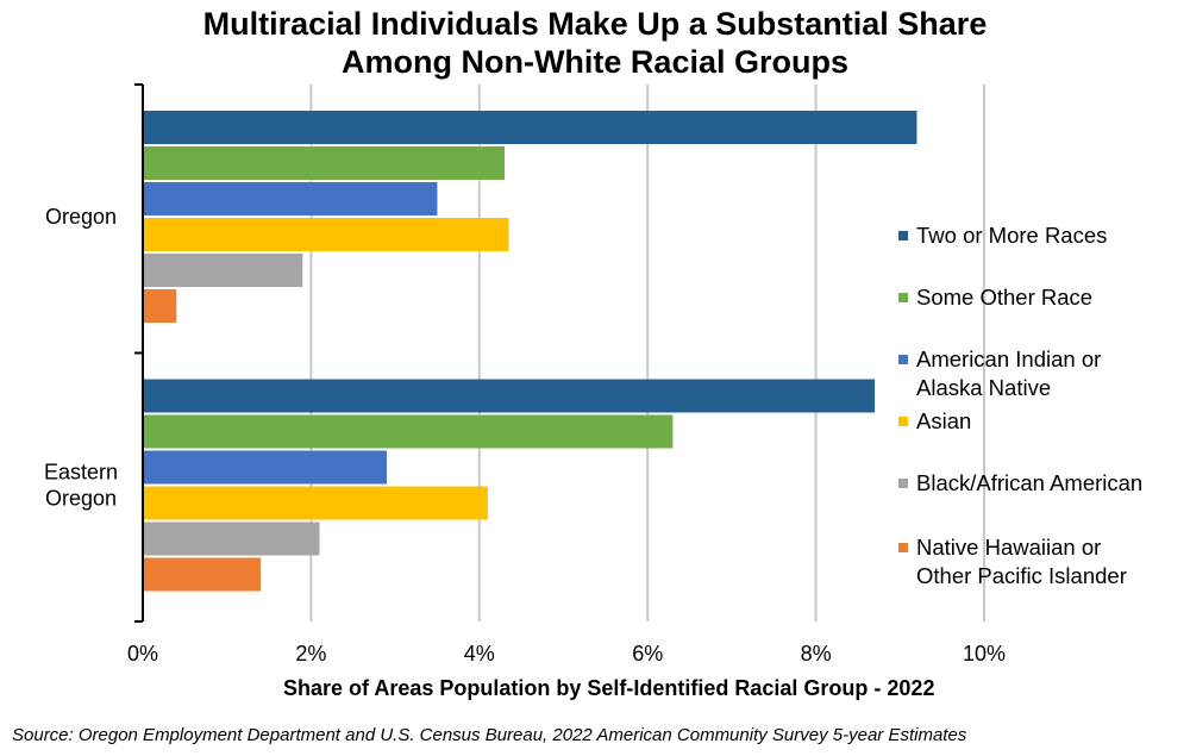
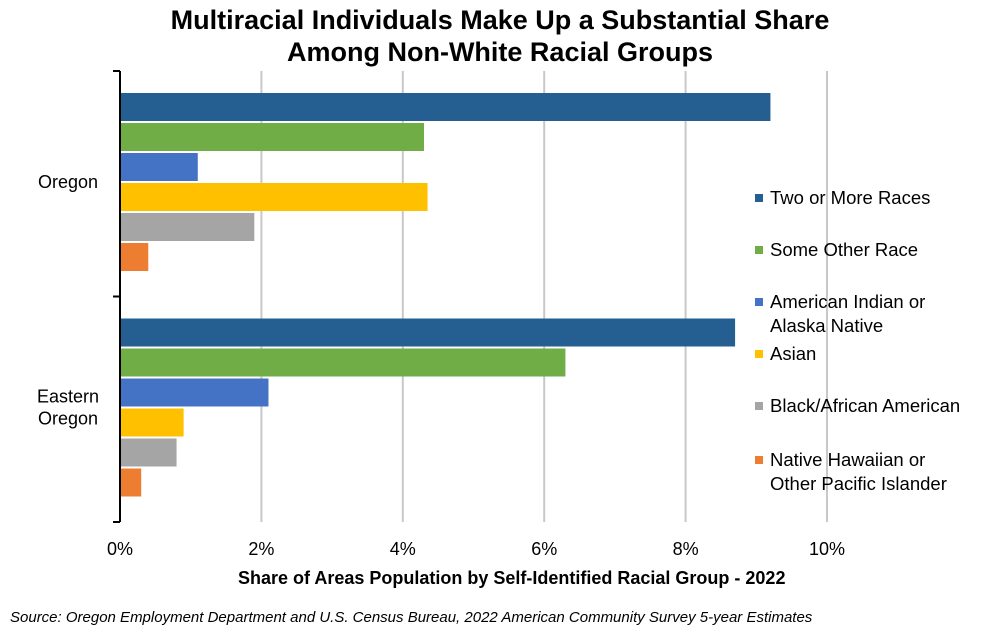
American Indian or Alaska Native/Oregon: 3.5% -> 1.1%
American Indian or Alaska Native/Eastern Oregon: 2.9% -> 2.1%
Asian/Eastern Oregon: 4.1% -> 0.9%
Black/African American/Eastern Oregon: 2.1% -> 0.8%
Native Hawaiian or Other Pacific Islander/Eastern Oregon: 1.4% -> 0.3%
